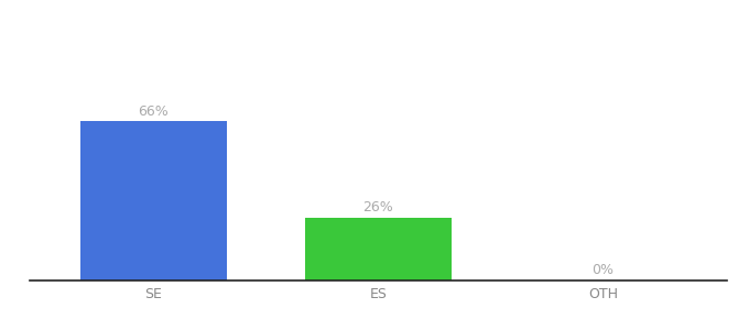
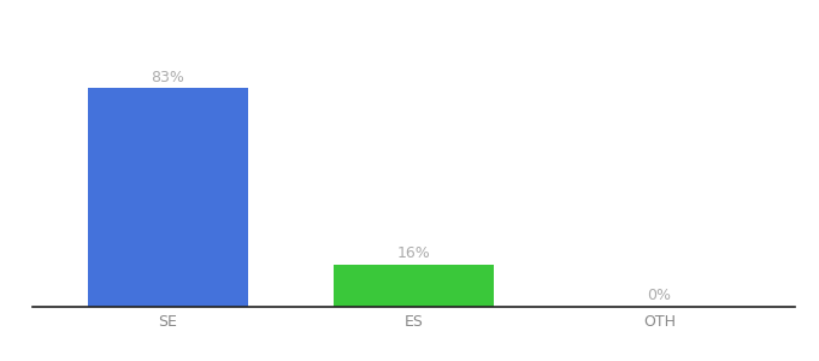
SE: 66% -> 83%
ES: 26% -> 16%
